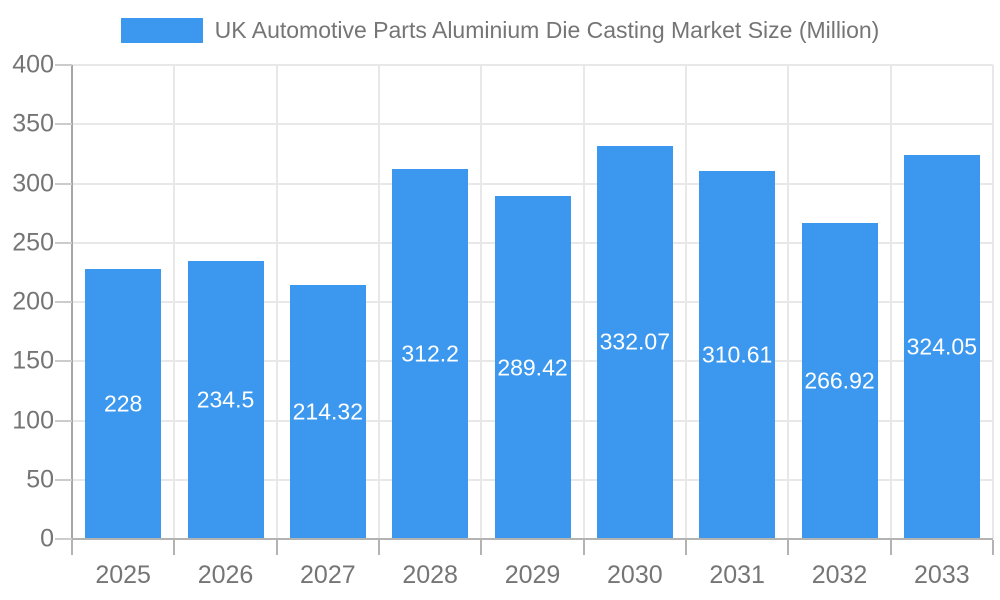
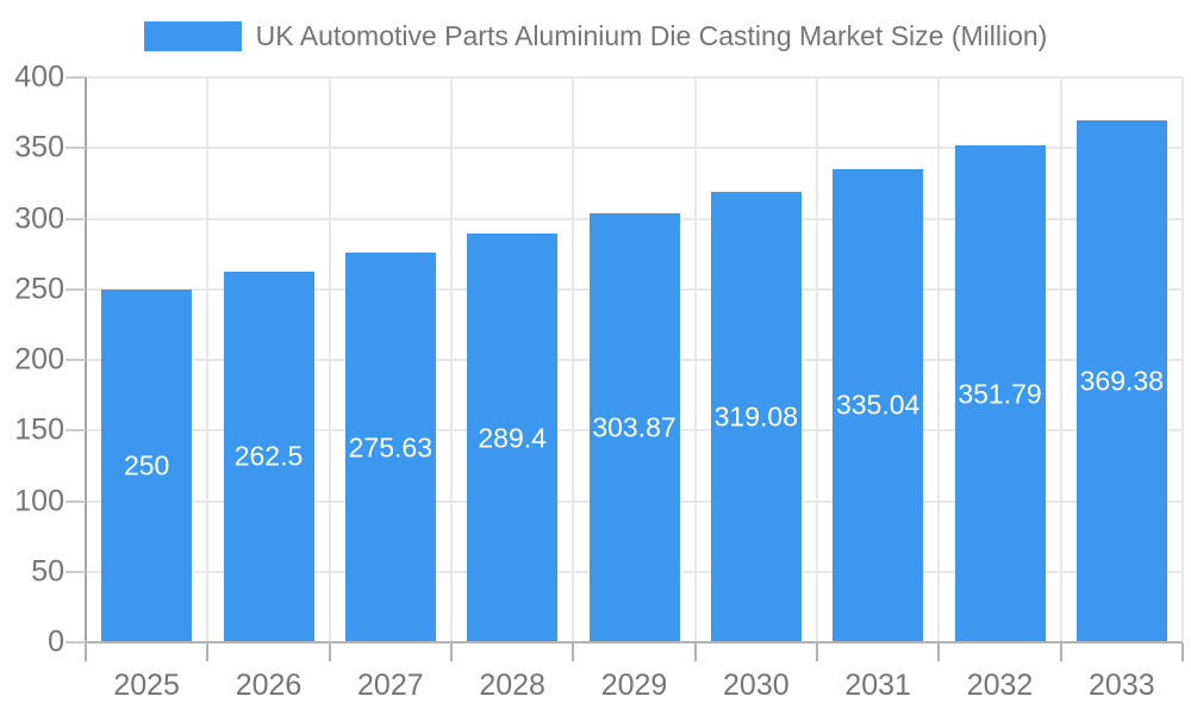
2025: 228 -> 250
2026: 234.5 -> 262.5
2027: 214.32 -> 275.63
2028: 312.2 -> 289.4
2029: 289.42 -> 303.87
2030: 332.07 -> 319.08
2031: 310.61 -> 335.04
2032: 266.92 -> 351.79
2033: 324.05 -> 369.38
